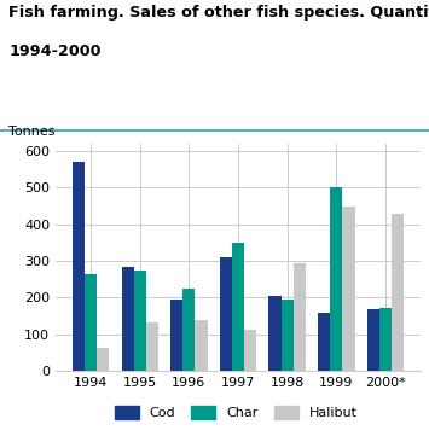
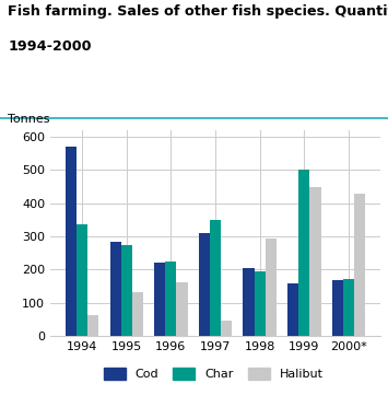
Char/1994: 263 -> 335
Cod/1996: 195 -> 220
Halibut/1996: 138 -> 160
Halibut/1997: 113 -> 45
